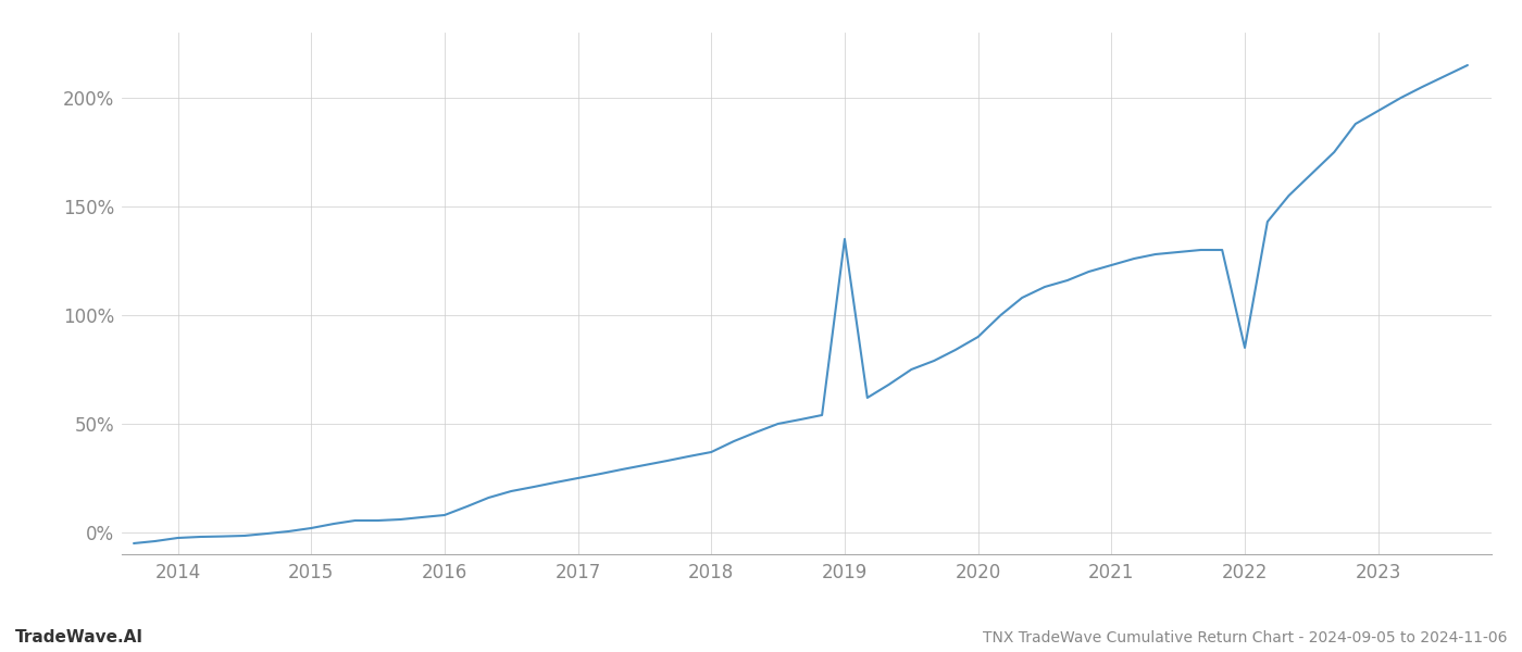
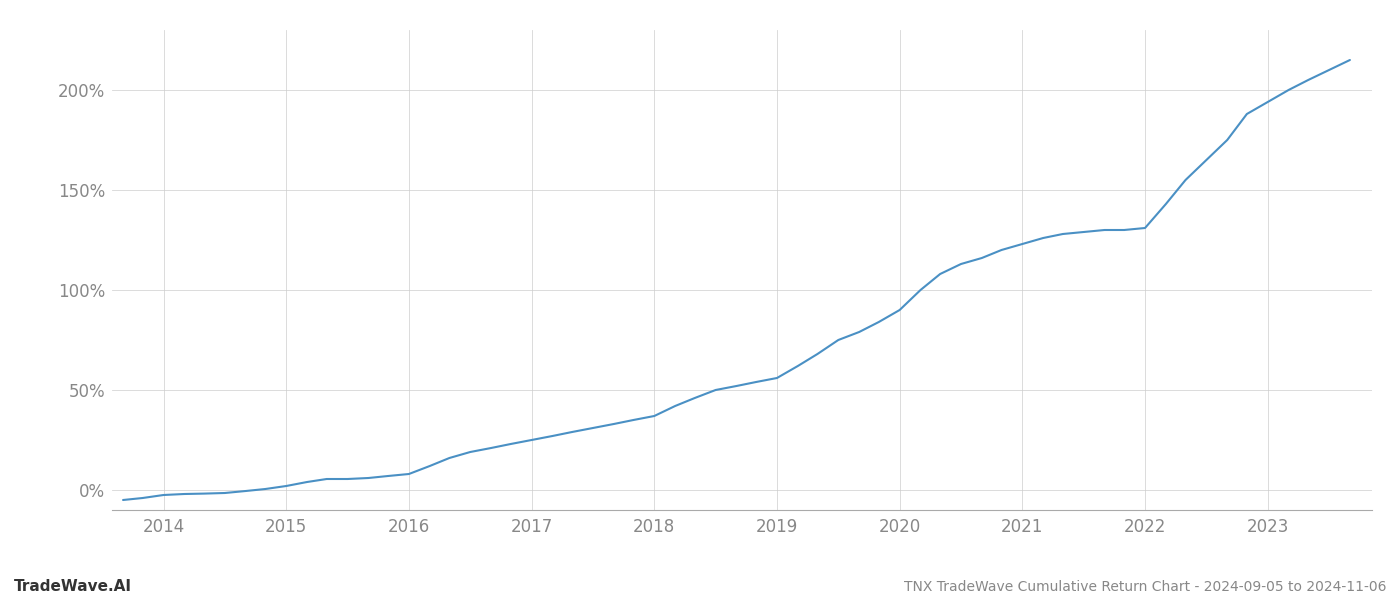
2019: 135.0% -> 56.0%
2022: 85.0% -> 131.0%
